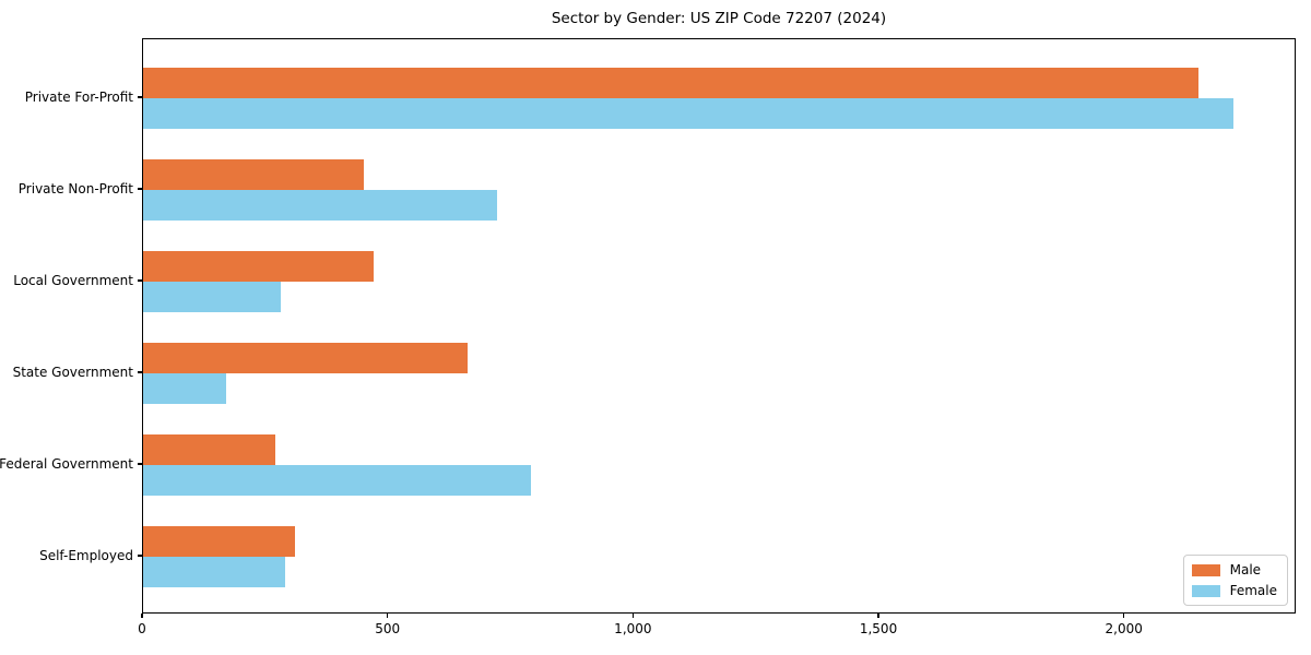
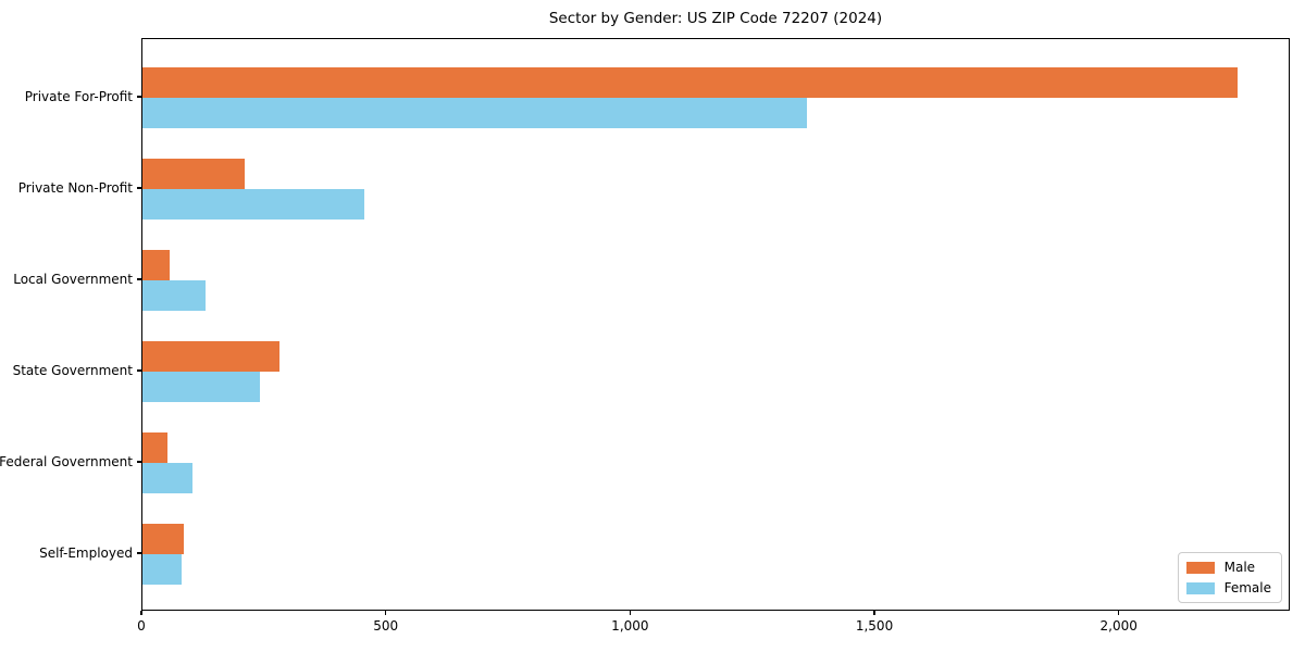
Male/Private For-Profit: 2150 -> 2240
Female/Private For-Profit: 2220 -> 1360
Male/Private Non-Profit: 450 -> 210
Female/Private Non-Profit: 720 -> 460
Male/Local Government: 470 -> 60
Female/Local Government: 280 -> 130
Male/State Government: 660 -> 280
Female/State Government: 170 -> 240
Male/Federal Government: 270 -> 50
Female/Federal Government: 790 -> 100
Male/Self-Employed: 310 -> 80
Female/Self-Employed: 290 -> 80
